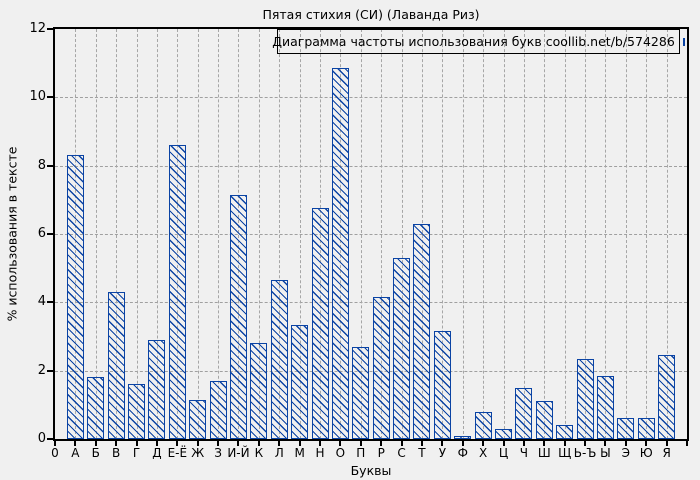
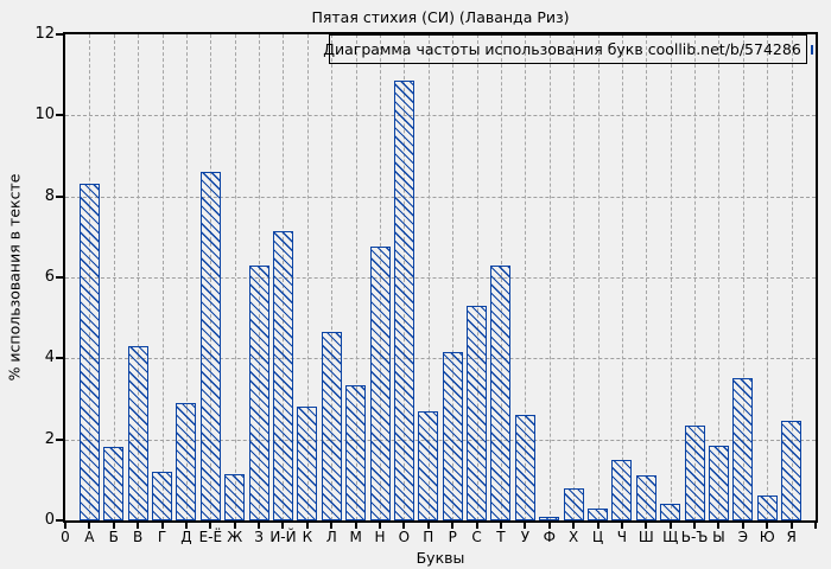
Г: 1.6 -> 1.2
З: 1.7 -> 6.3
У: 3.1 -> 2.6
Э: 0.6 -> 3.5
